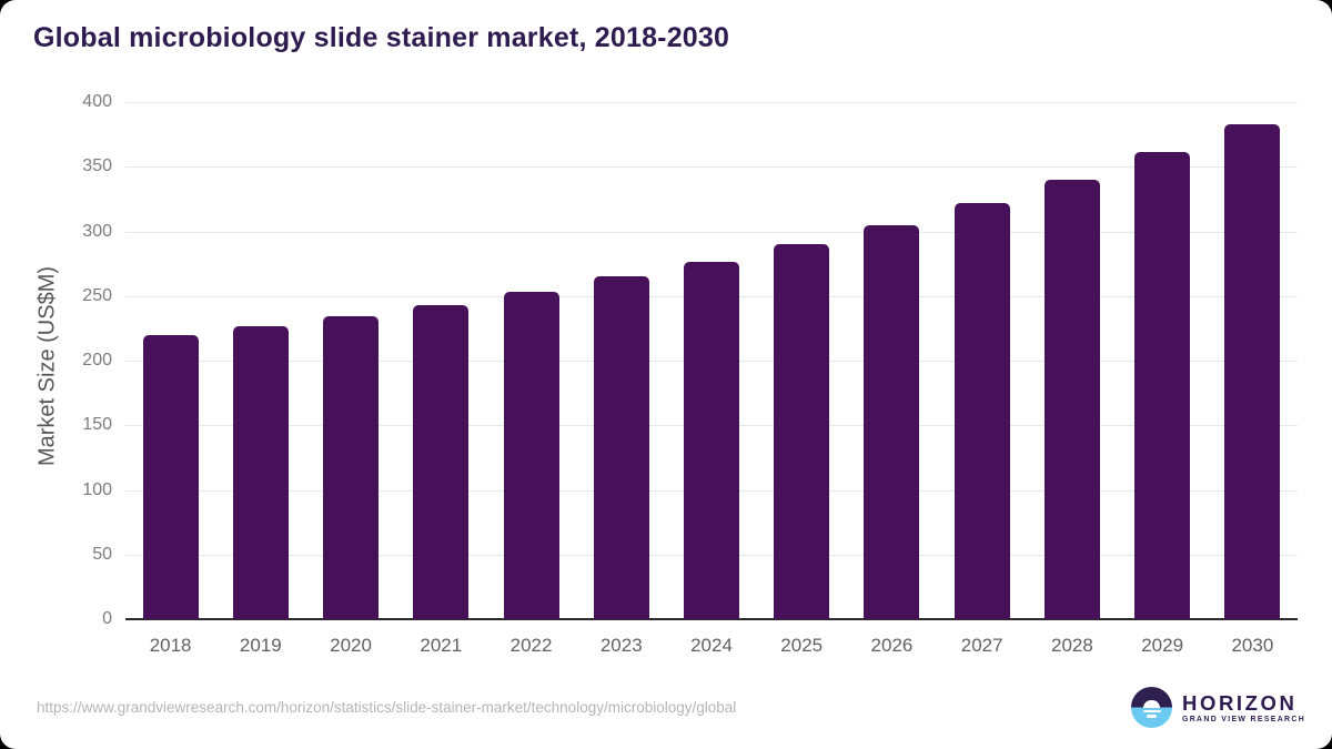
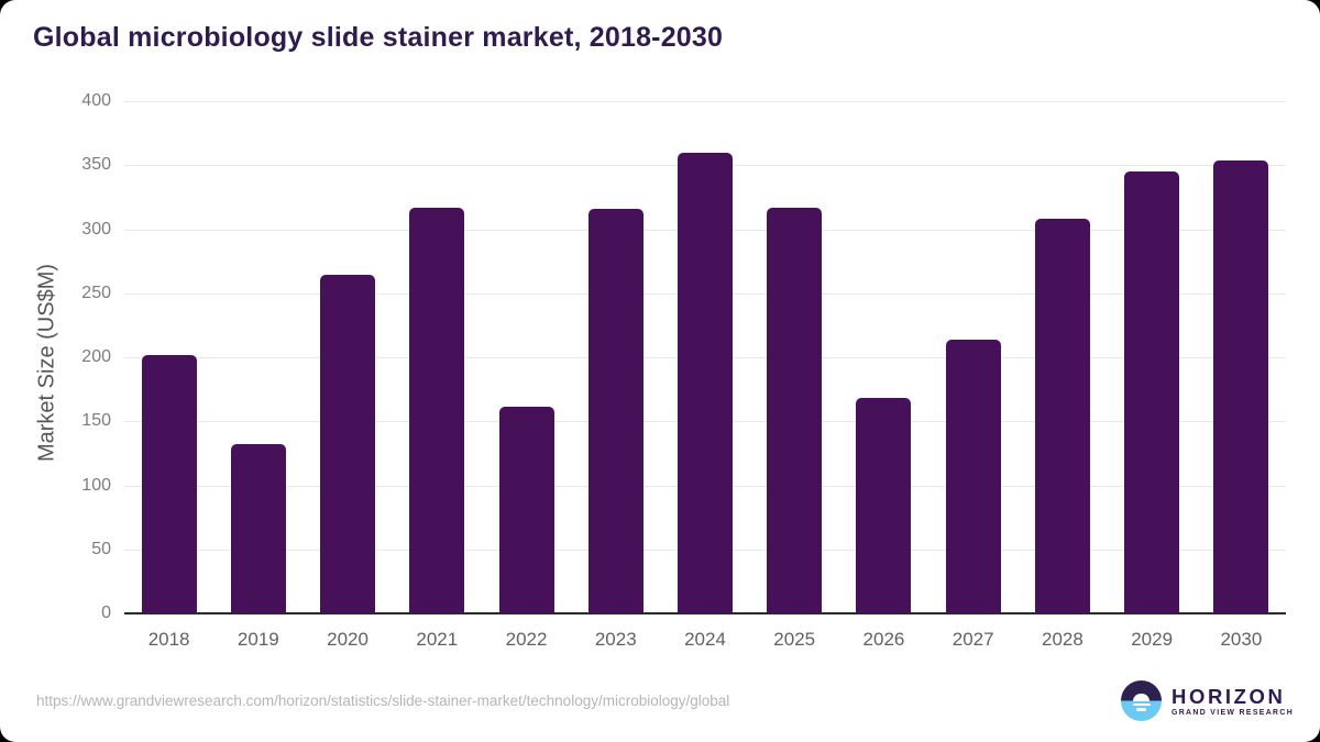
2018: 220 -> 202
2019: 227 -> 132
2020: 234 -> 264
2021: 243 -> 317
2022: 253 -> 161
2023: 265 -> 316
2024: 276 -> 360
2025: 290 -> 317
2026: 305 -> 168
2027: 322 -> 214
2028: 340 -> 308
2029: 361 -> 345
2030: 383 -> 354
